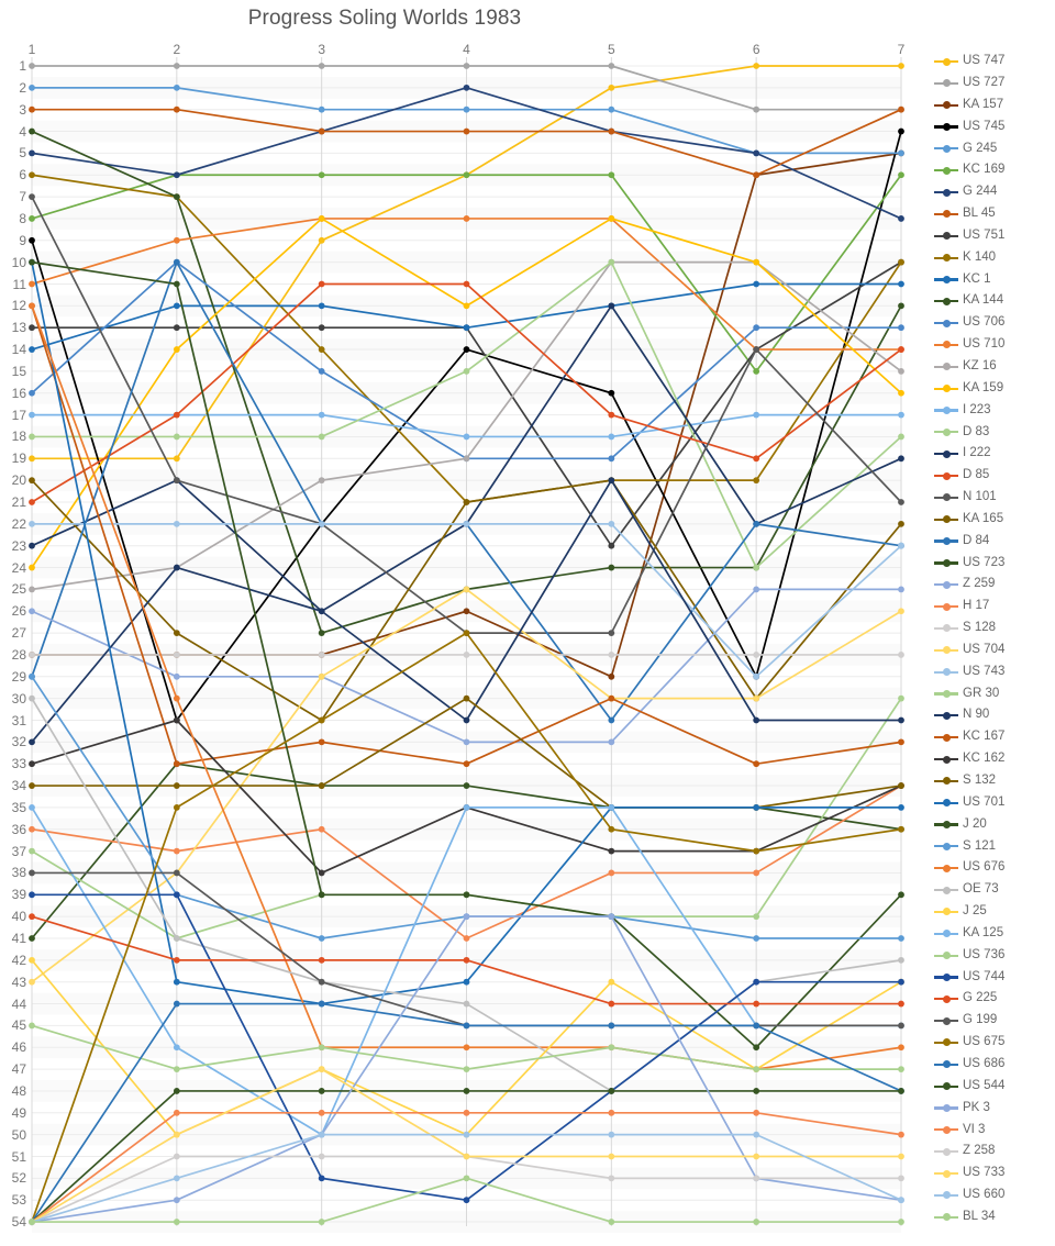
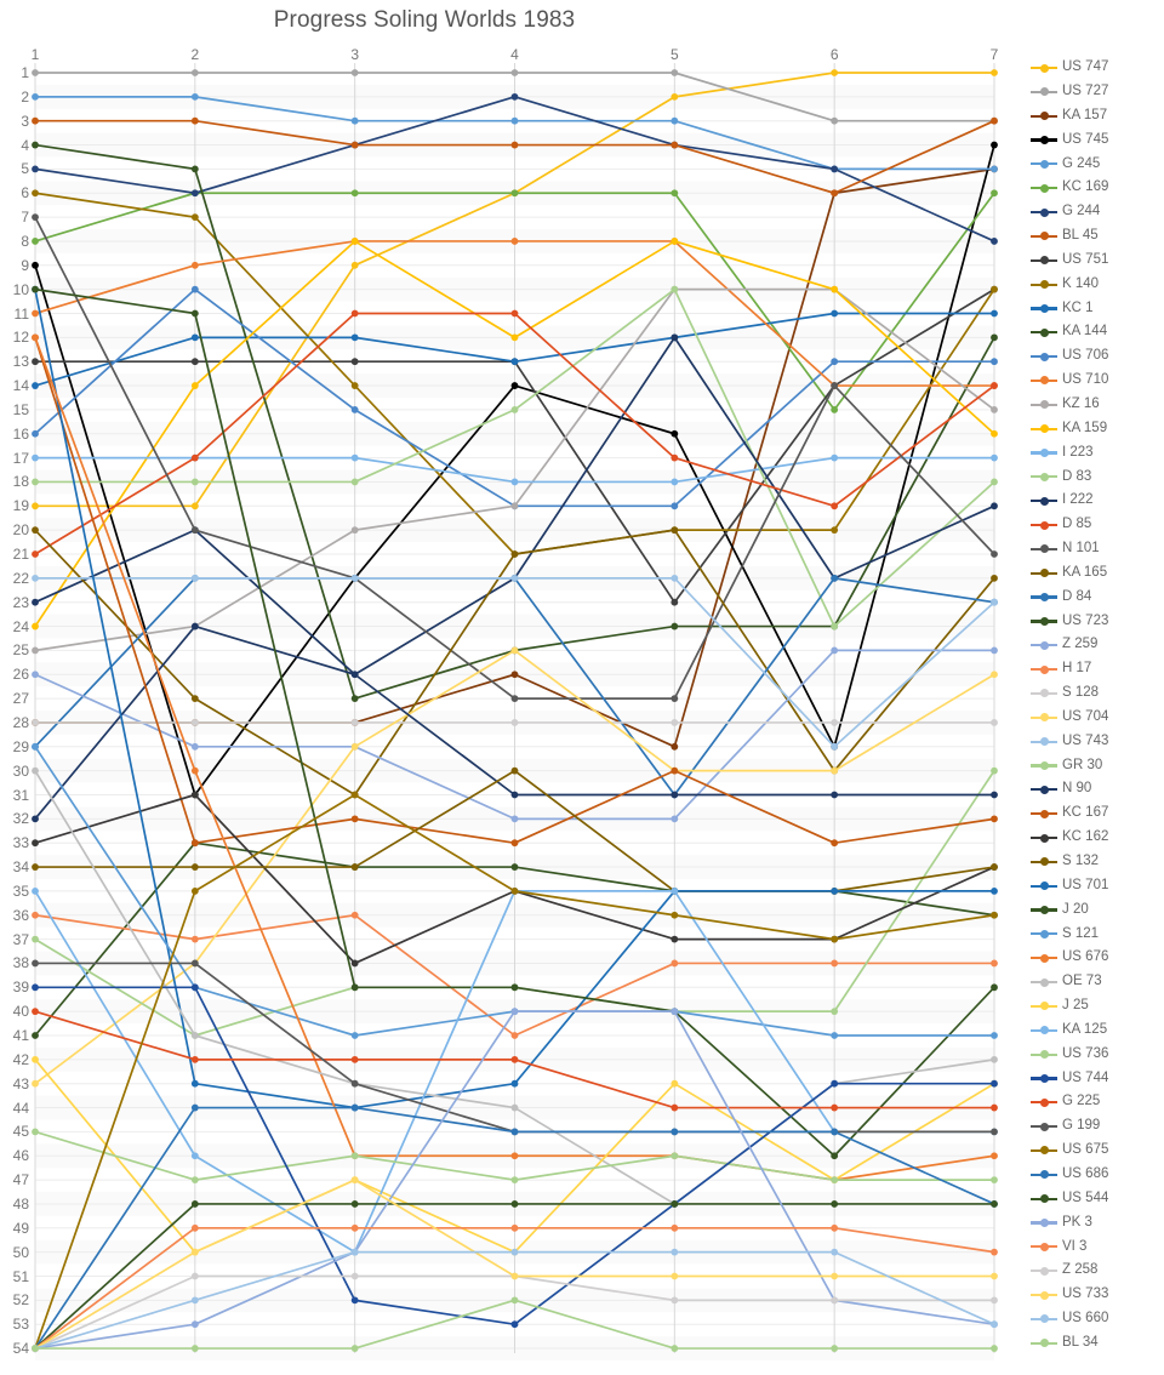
KA 144/2: 7 -> 5
D 84/2: 10 -> 22
US 675/4: 27 -> 35
N 90/5: 20 -> 31
H 17/7: 34 -> 38
